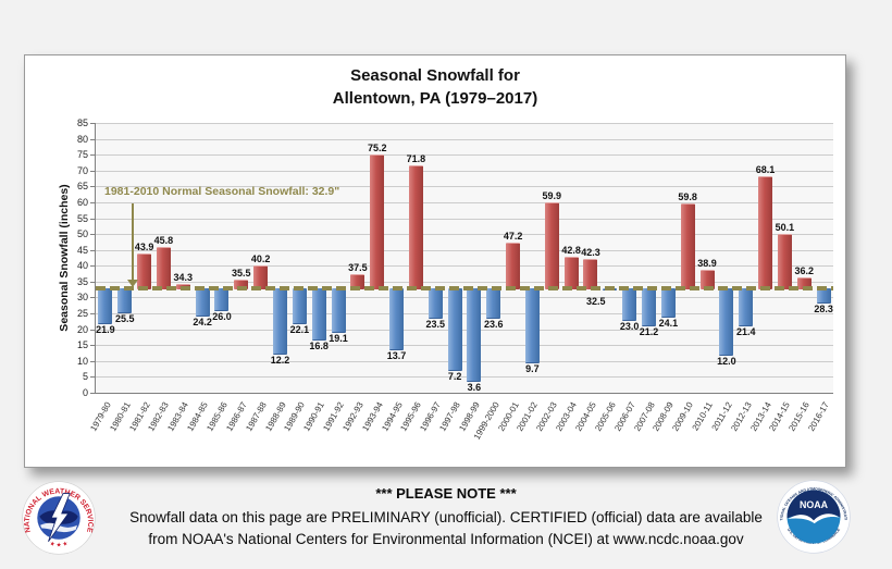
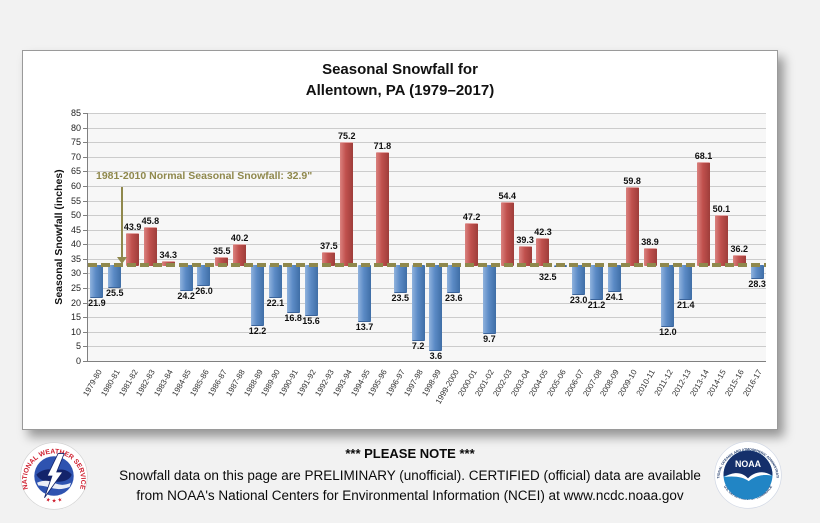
1991-92: 19.1 -> 15.6
2002-03: 59.9 -> 54.4
2003-04: 42.8 -> 39.3
